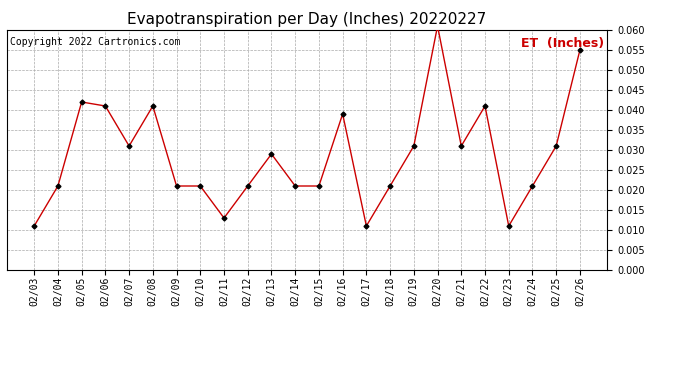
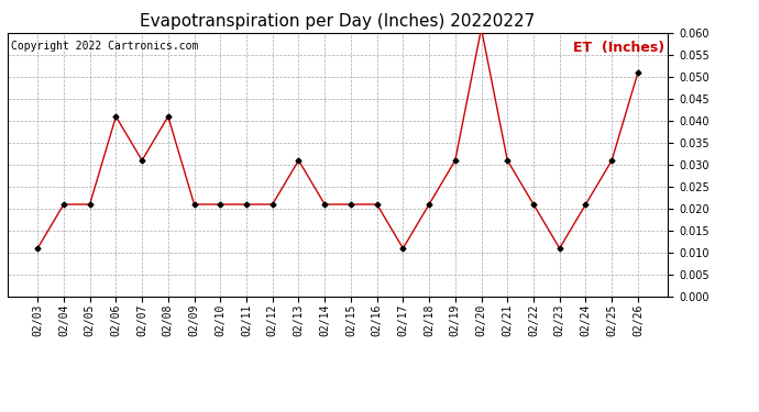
02/05: 0.042 -> 0.021
02/11: 0.013 -> 0.021
02/13: 0.029 -> 0.031
02/16: 0.039 -> 0.021
02/22: 0.041 -> 0.021
02/26: 0.055 -> 0.051
